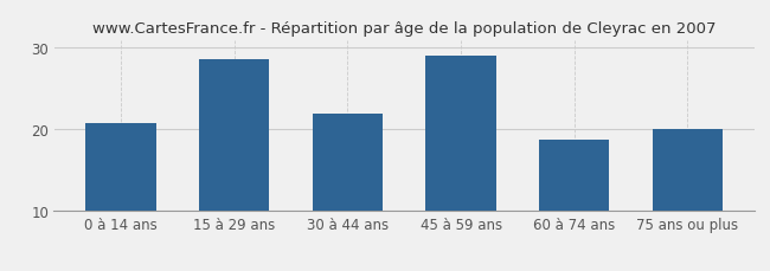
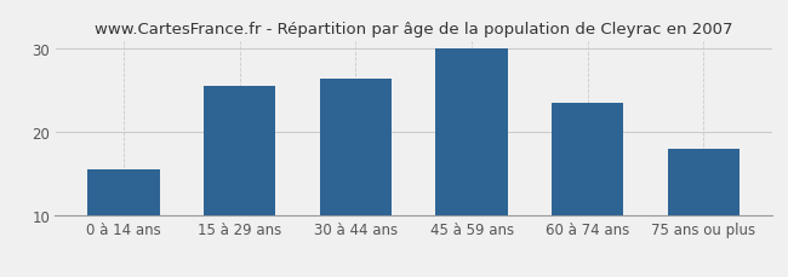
0 à 14 ans: 20.8 -> 15.5
15 à 29 ans: 28.6 -> 25.5
30 à 44 ans: 22.0 -> 26.5
45 à 59 ans: 29.0 -> 30.0
60 à 74 ans: 18.8 -> 23.5
75 ans ou plus: 20.0 -> 18.0
